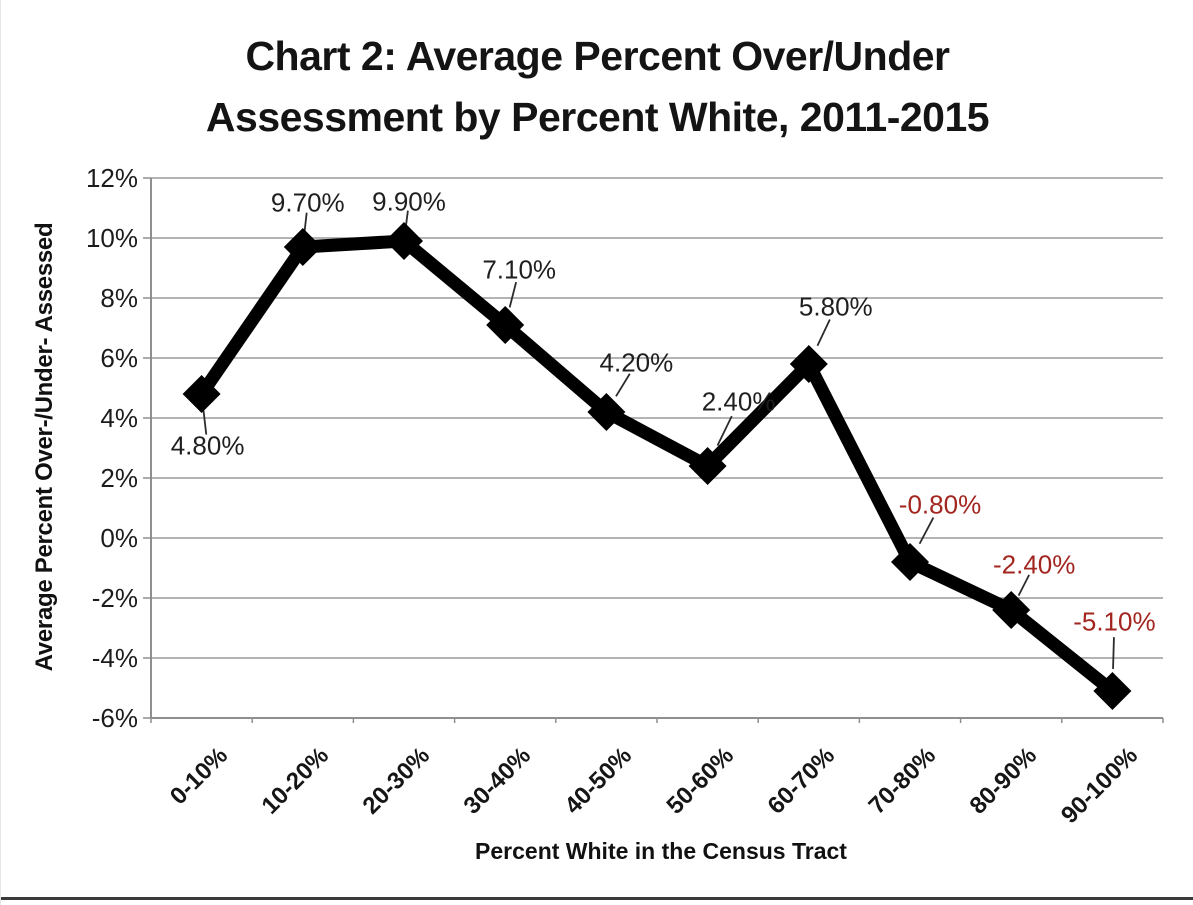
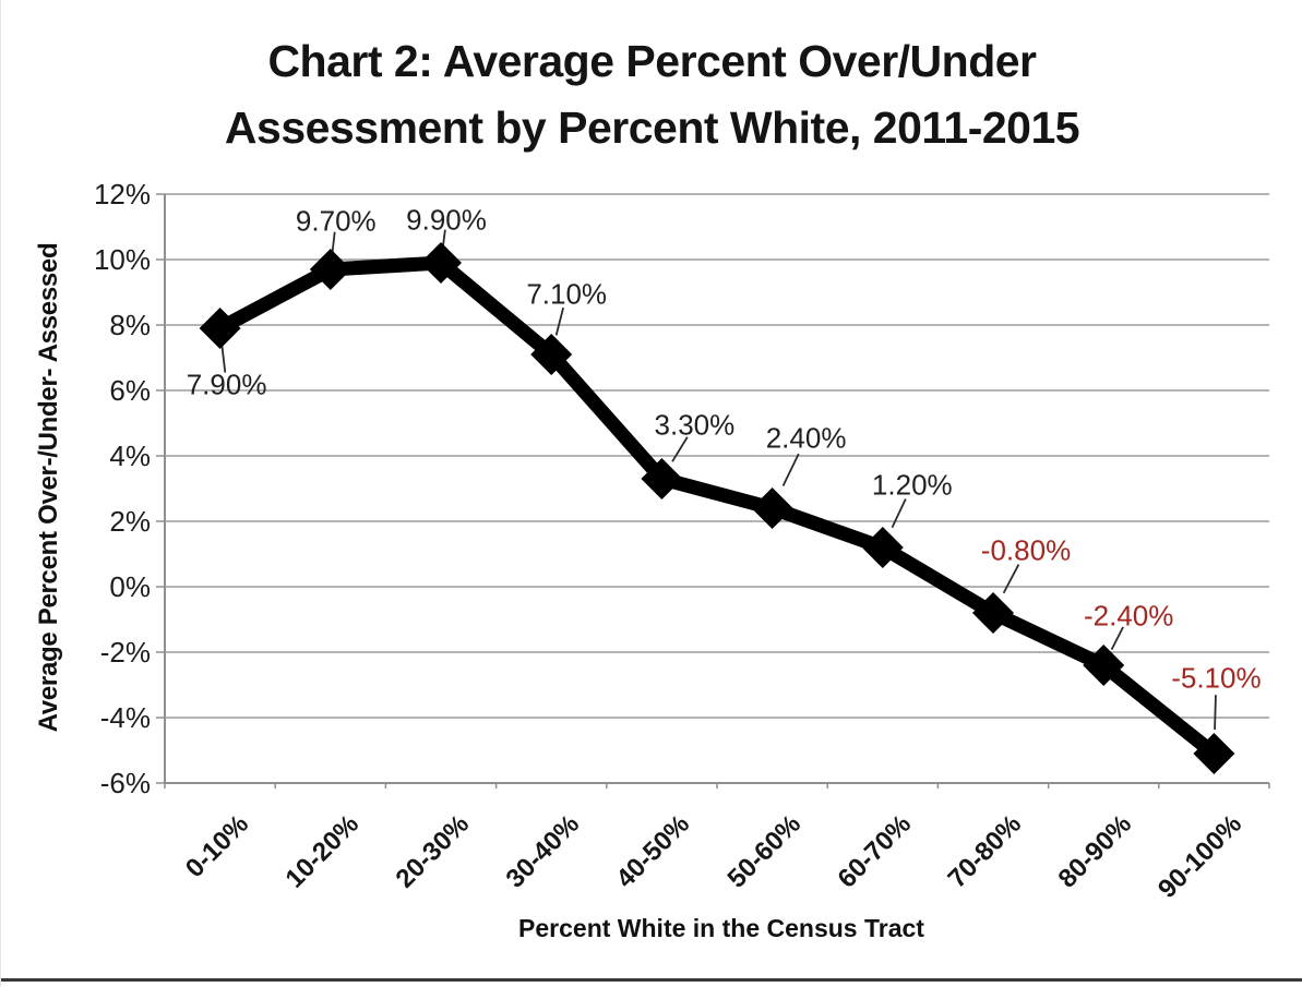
0-10%: 4.80% -> 7.90%
40-50%: 4.20% -> 3.30%
60-70%: 5.80% -> 1.20%
